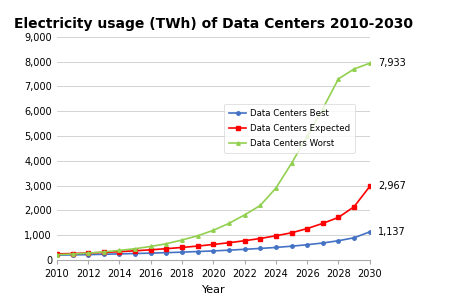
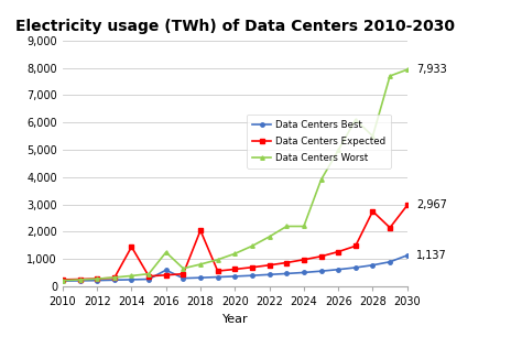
Data Centers Expected/2014: 340 -> 1,450
Data Centers Best/2016: 280 -> 600
Data Centers Worst/2016: 550 -> 1,250
Data Centers Expected/2018: 510 -> 2,050
Data Centers Worst/2024: 2,900 -> 2,200
Data Centers Expected/2028: 1,720 -> 2,750
Data Centers Worst/2028: 7,300 -> 5,500
